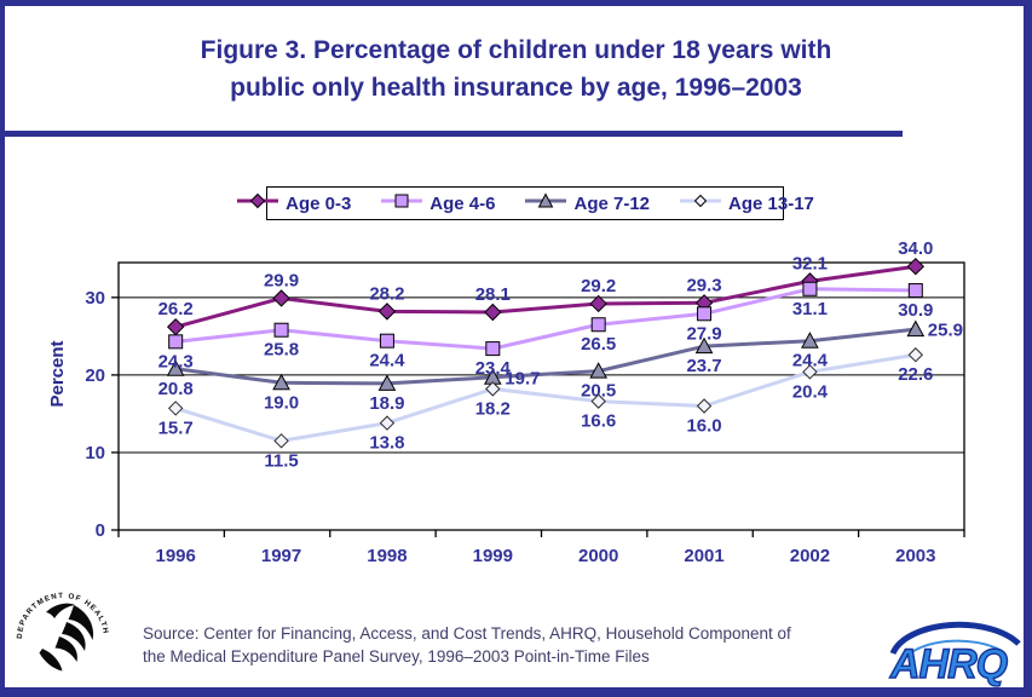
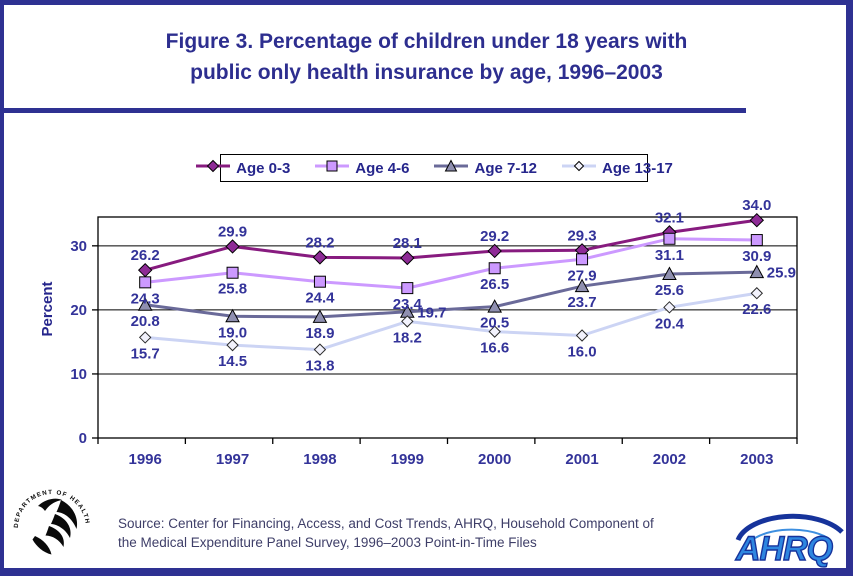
Age 13-17/1997: 11.5 -> 14.5
Age 7-12/2002: 24.4 -> 25.6
